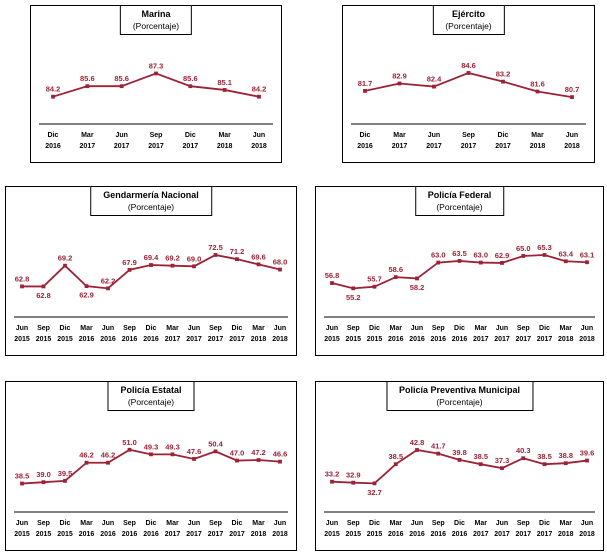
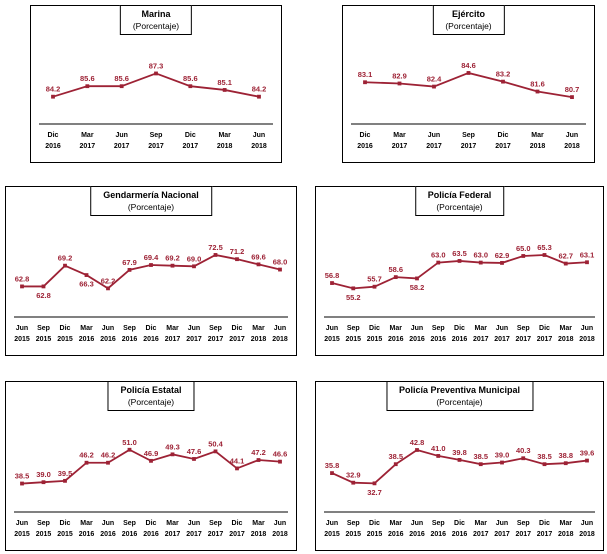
Ejército/Dic 2016: 81.7 -> 83.1
Gendarmería Nacional/Mar 2016: 62.9 -> 66.3
Policía Federal/Mar 2018: 63.4 -> 62.7
Policía Estatal/Dic 2016: 49.3 -> 46.9
Policía Estatal/Dic 2017: 47.0 -> 44.1
Policía Preventiva Municipal/Jun 2015: 33.2 -> 35.8
Policía Preventiva Municipal/Sep 2016: 41.7 -> 41.0
Policía Preventiva Municipal/Jun 2017: 37.3 -> 39.0
